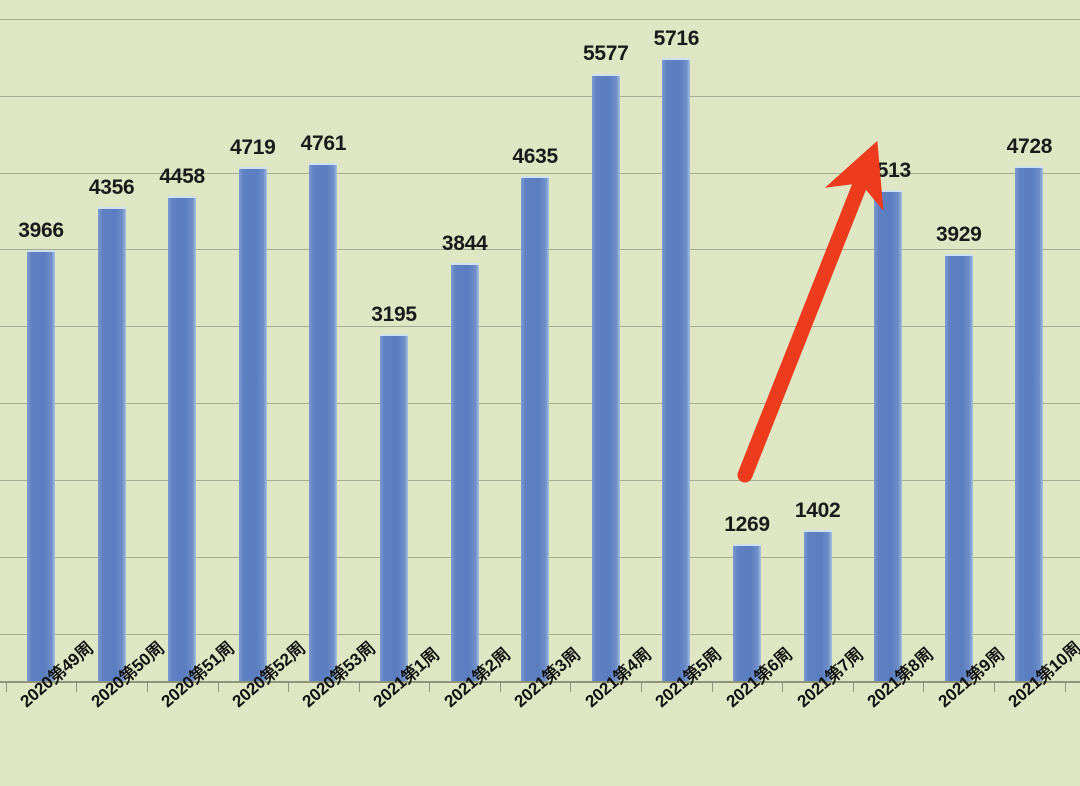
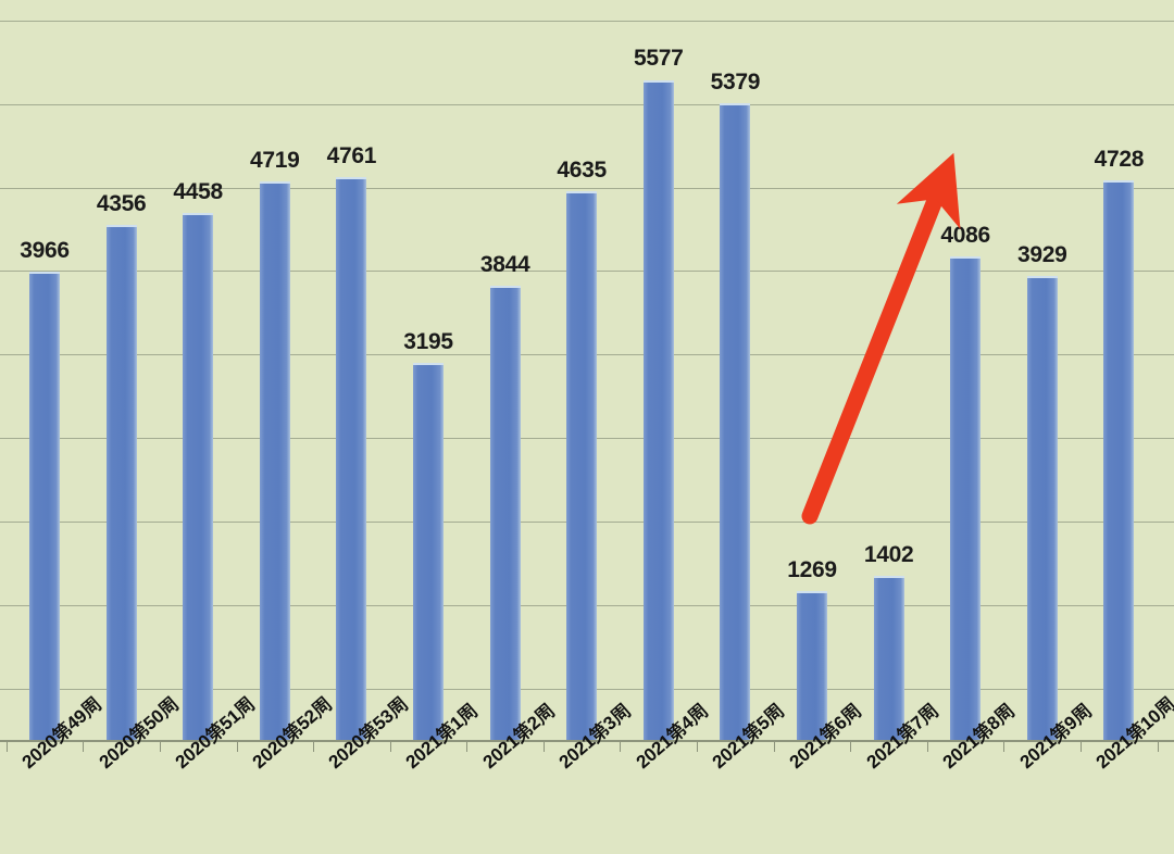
2021第5周: 5716 -> 5379
2021第8周: 4513 -> 4086
